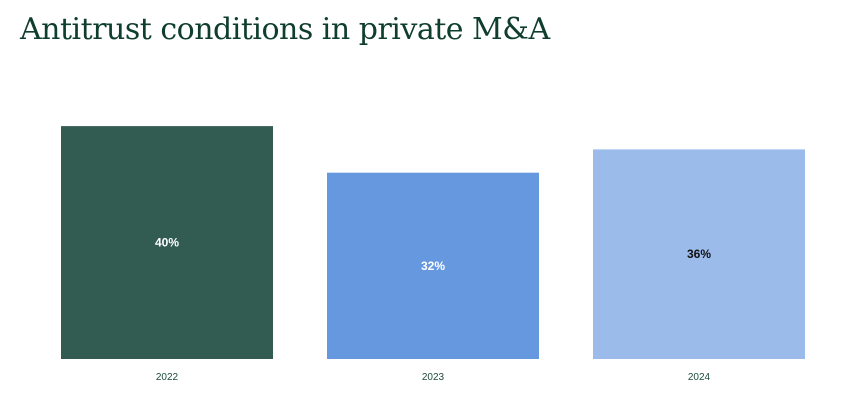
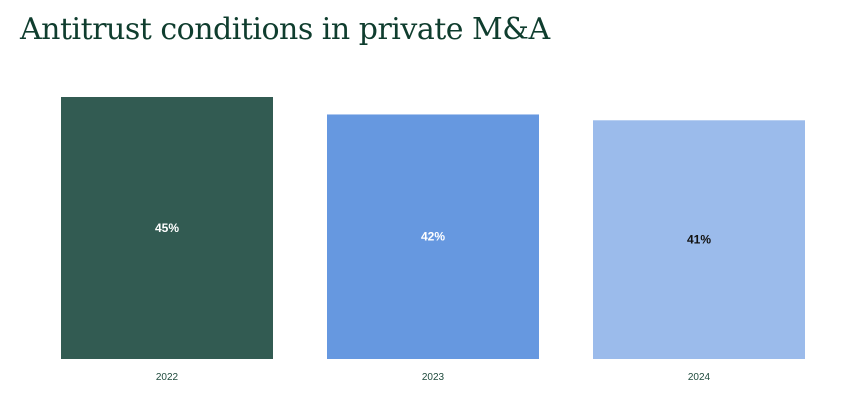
2022: 40% -> 45%
2023: 32% -> 42%
2024: 36% -> 41%
